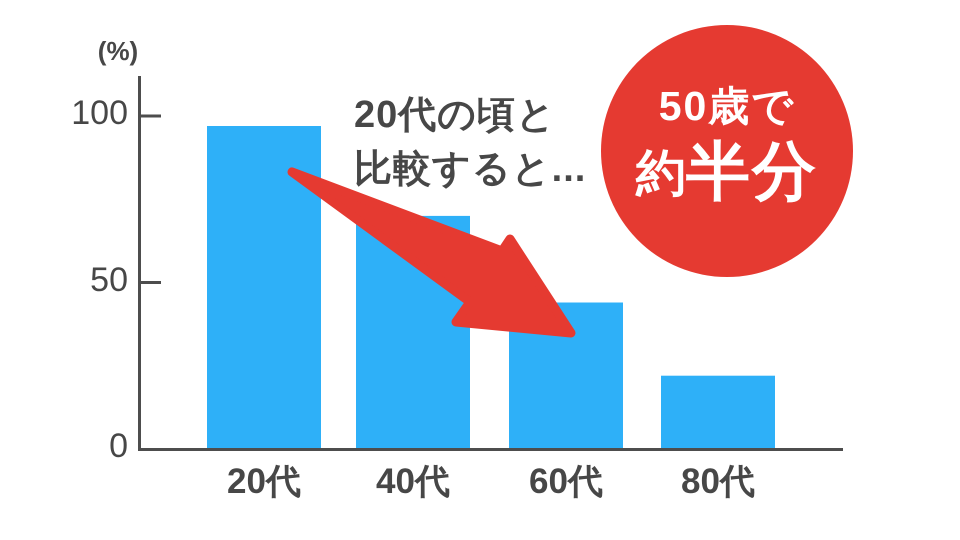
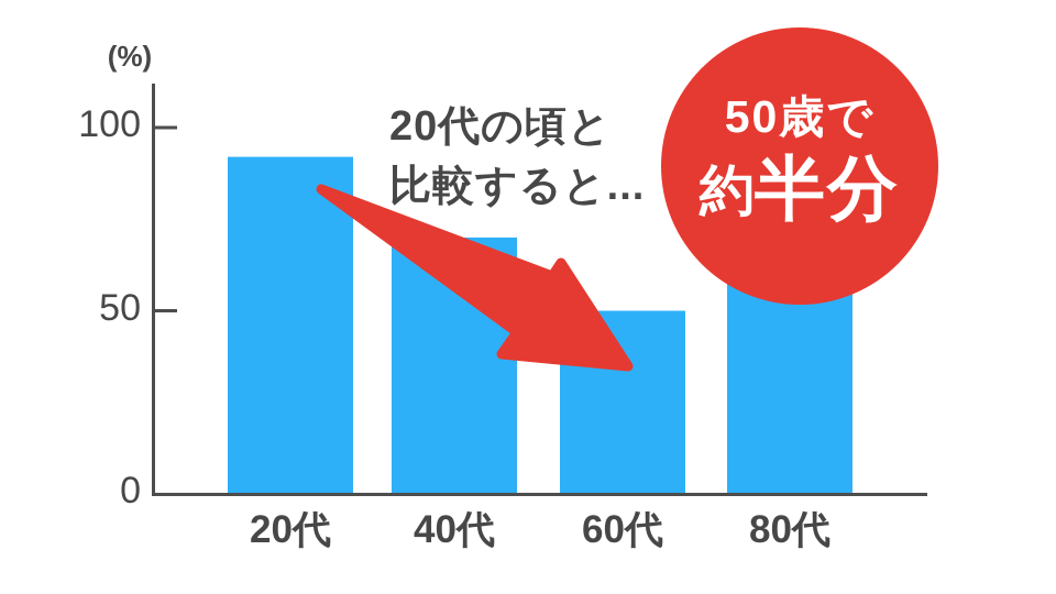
20代: 97 -> 92
60代: 44 -> 50
80代: 22 -> 60
